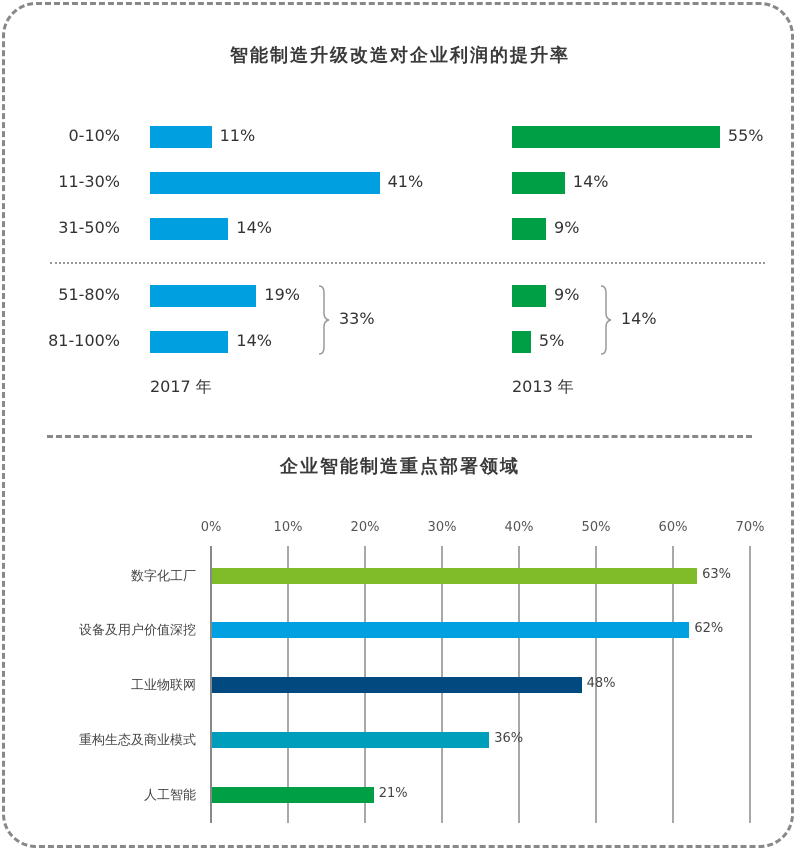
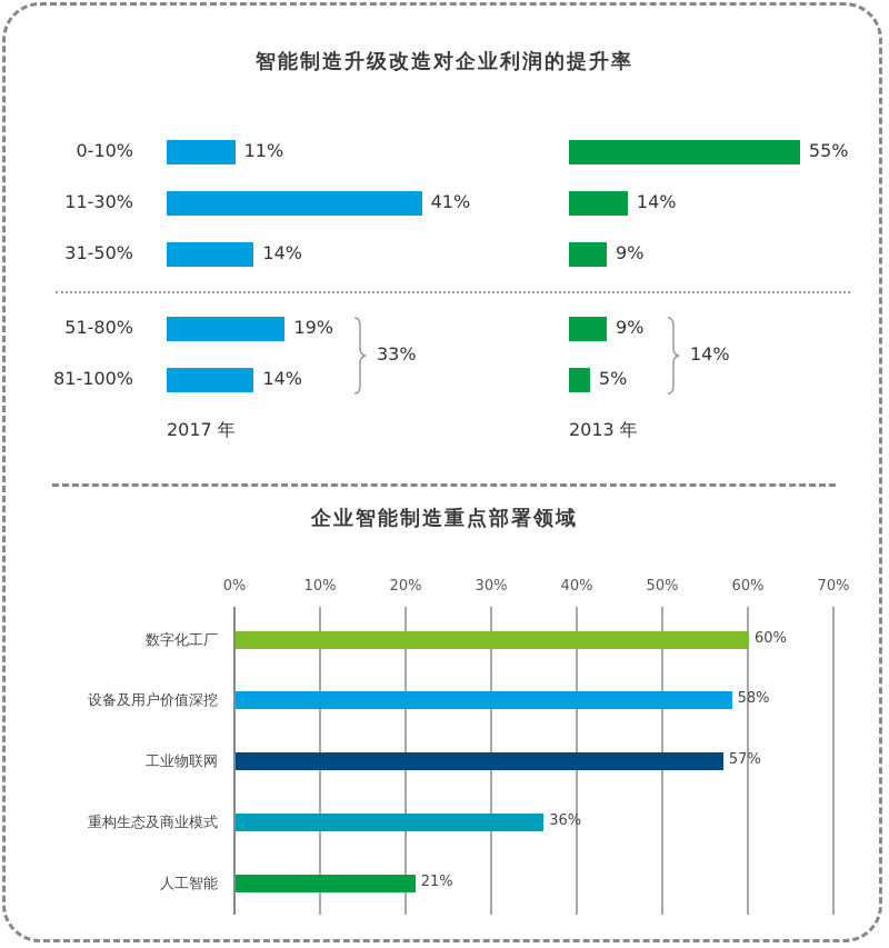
企业智能制造重点部署领域/数字化工厂: 63% -> 60%
企业智能制造重点部署领域/设备及用户价值深挖: 62% -> 58%
企业智能制造重点部署领域/工业物联网: 48% -> 57%
